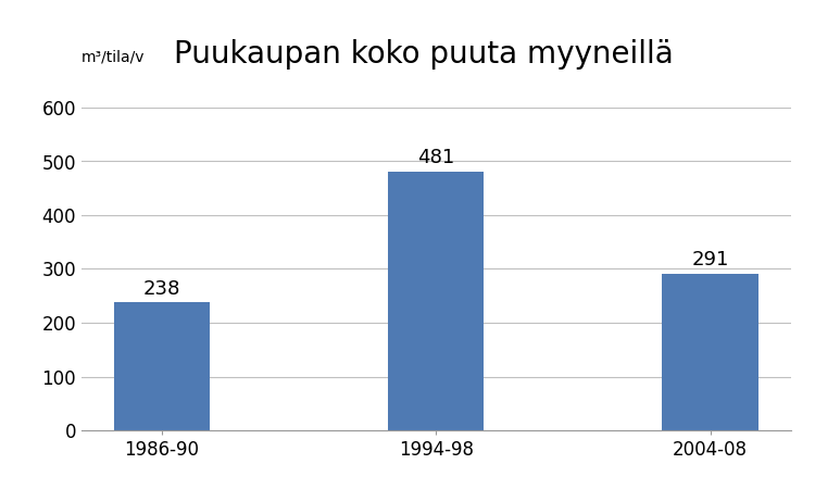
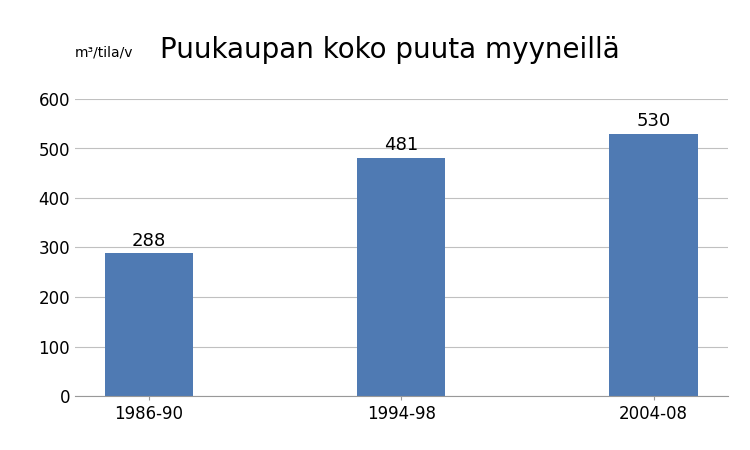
1986-90: 238 -> 288
2004-08: 291 -> 530
